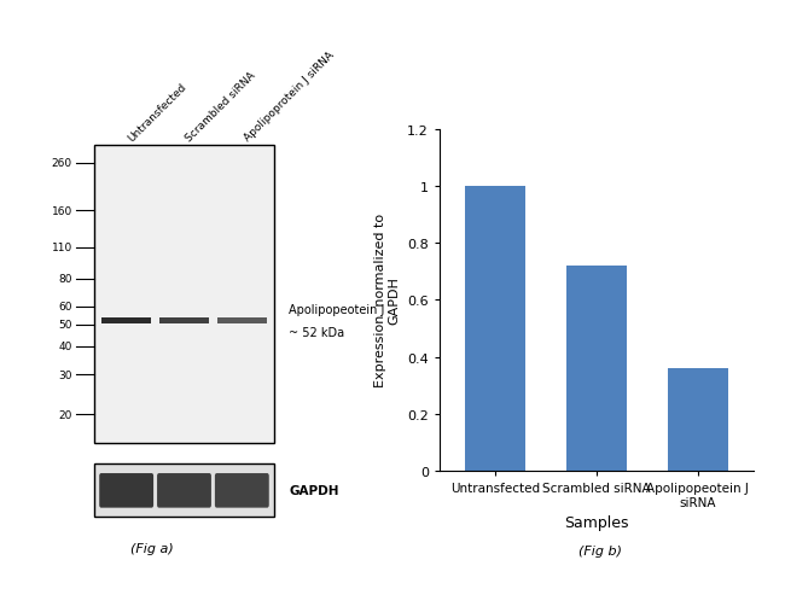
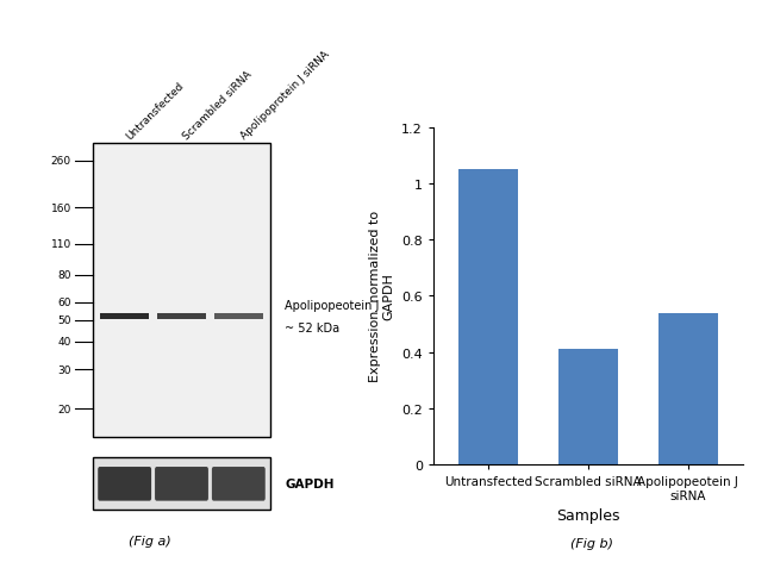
Untransfected: 1.00 -> 1.05
Scrambled siRNA: 0.72 -> 0.41
Apolipopeotein J siRNA: 0.36 -> 0.54
